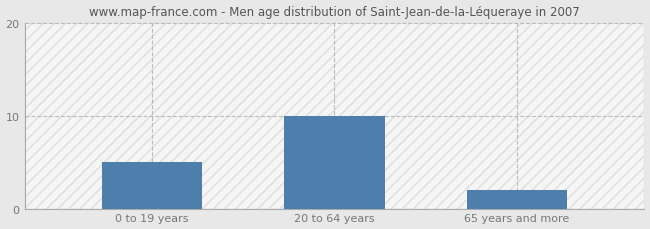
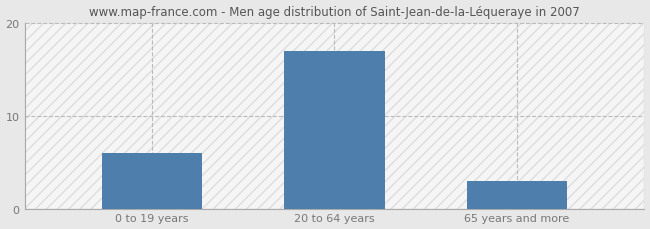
0 to 19 years: 5 -> 6
20 to 64 years: 10 -> 17
65 years and more: 2 -> 3
